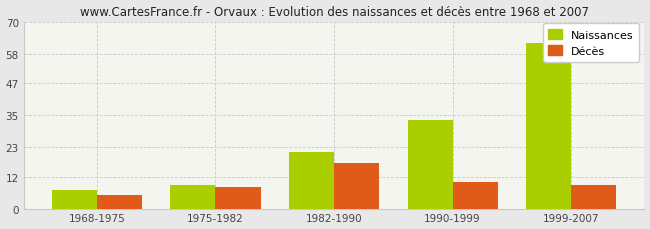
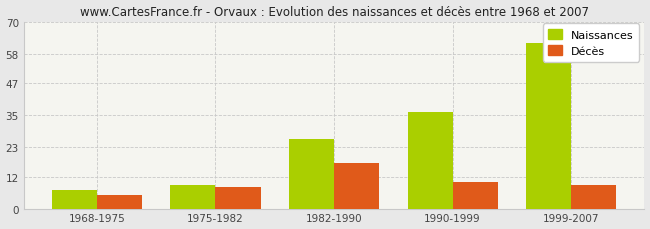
Naissances/1982-1990: 21 -> 26
Naissances/1990-1999: 33 -> 36
